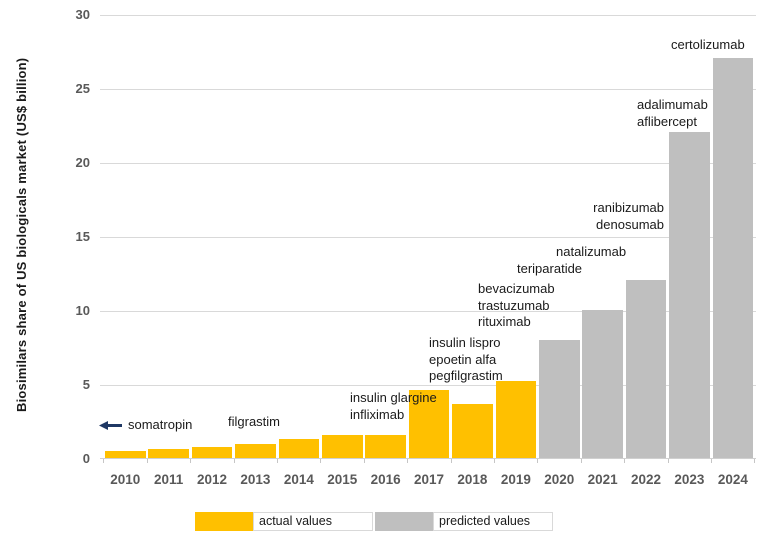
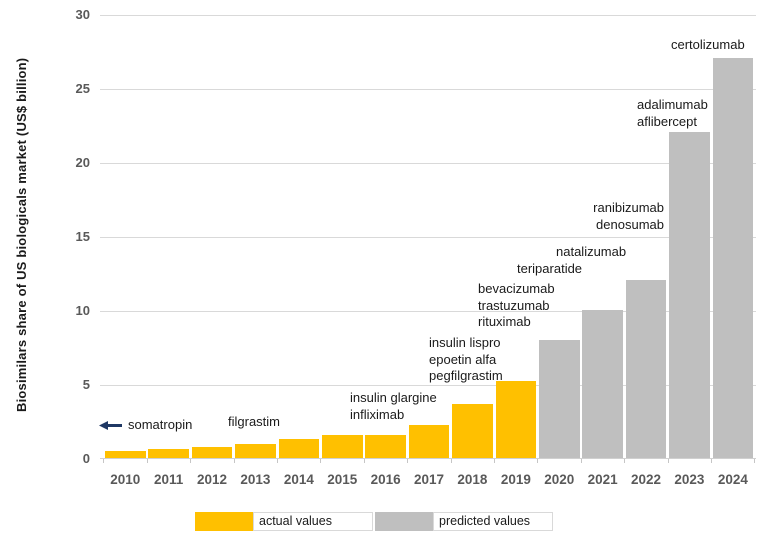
actual values/2017: 4.6 -> 2.2
